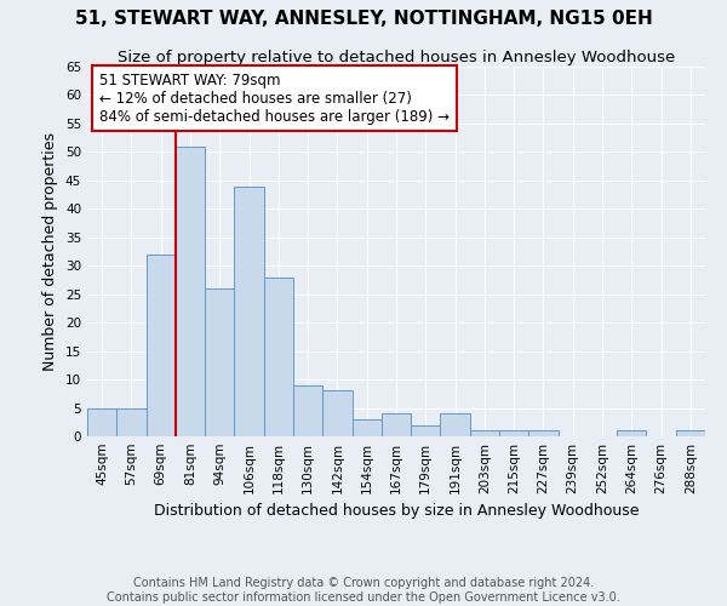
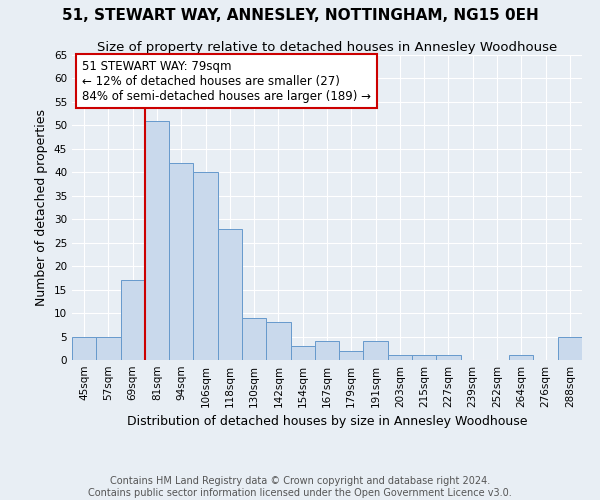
69sqm: 32 -> 17
94sqm: 26 -> 42
106sqm: 44 -> 40
288sqm: 1 -> 5
